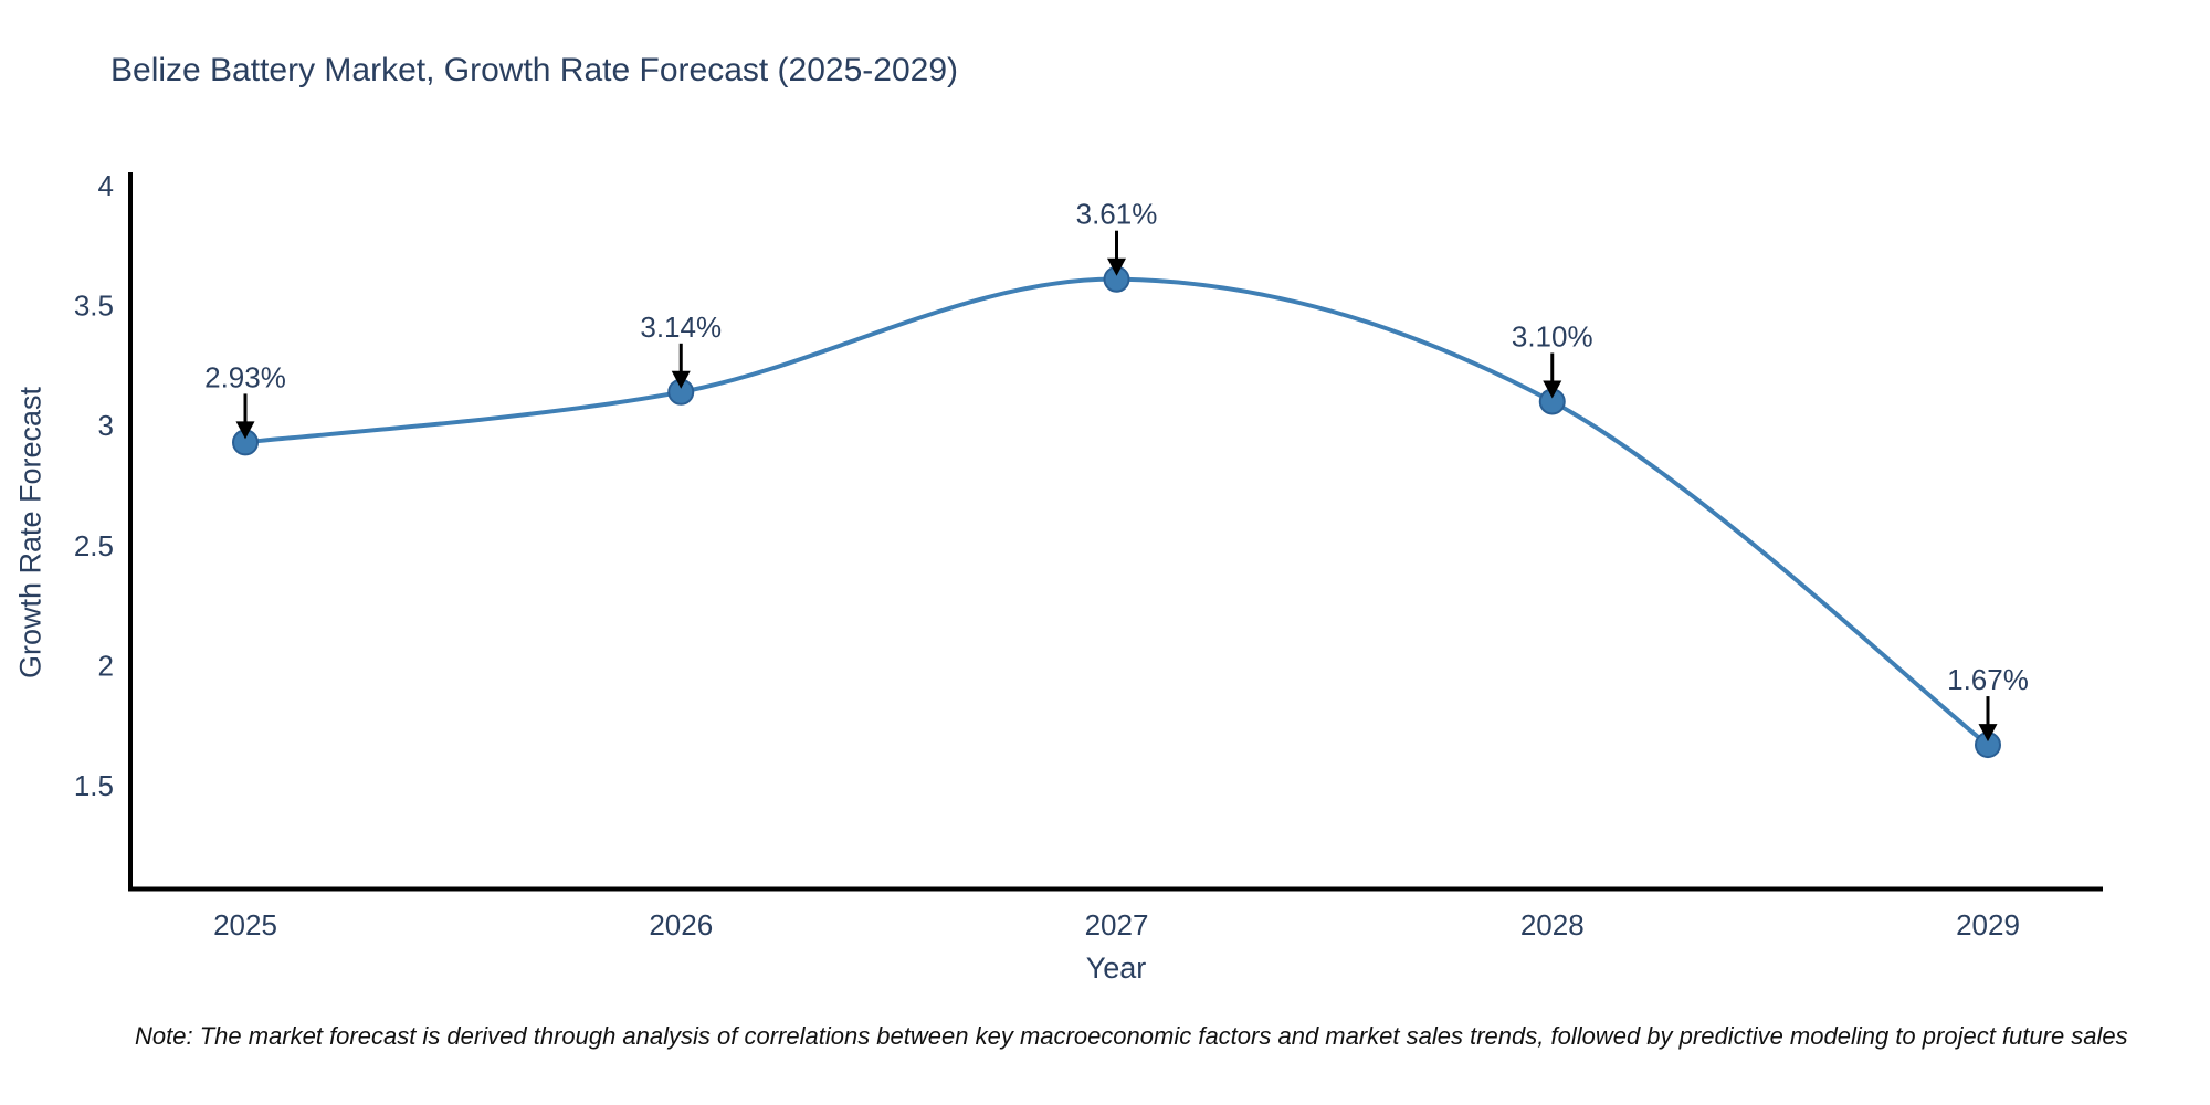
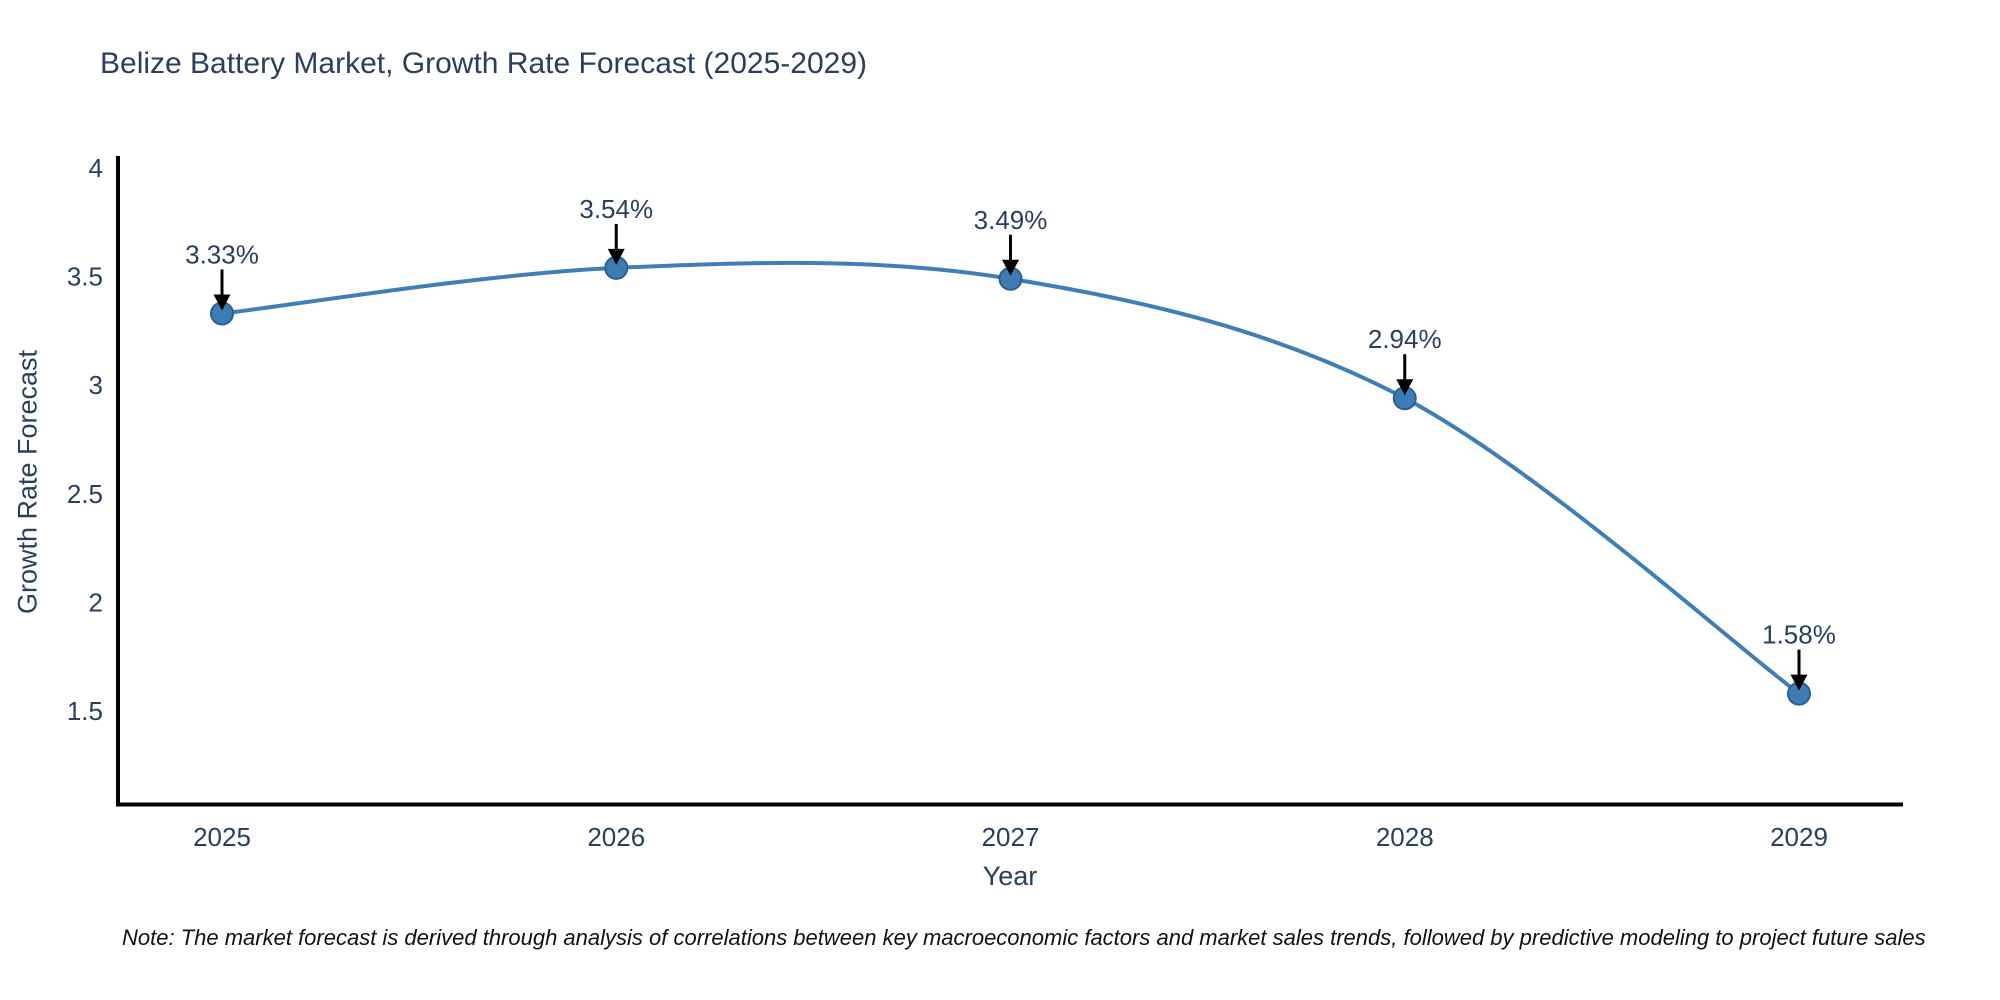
2025: 2.93% -> 3.33%
2026: 3.14% -> 3.54%
2027: 3.61% -> 3.49%
2028: 3.10% -> 2.94%
2029: 1.67% -> 1.58%
